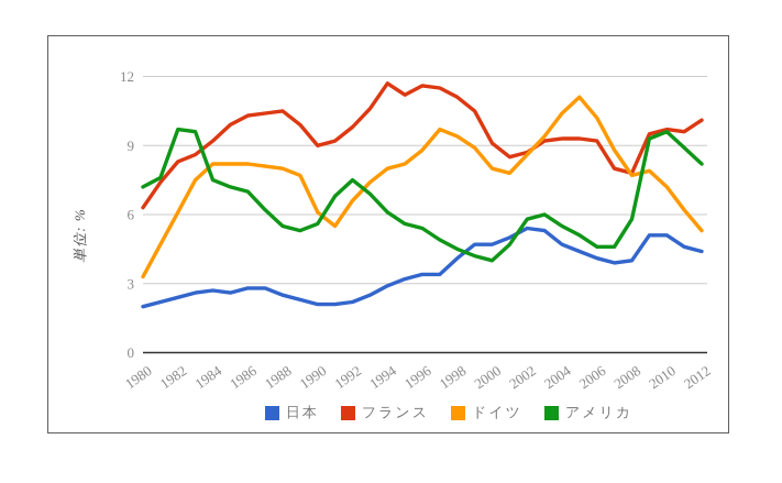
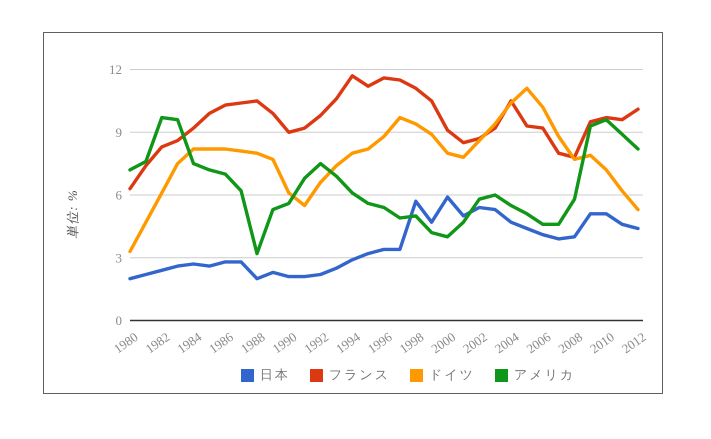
日本/1988: 2.5 -> 2.0
アメリカ/1988: 5.5 -> 3.2
日本/1998: 4.1 -> 5.7
アメリカ/1998: 4.5 -> 5.0
日本/2000: 4.7 -> 5.9
フランス/2004: 9.3 -> 10.5
